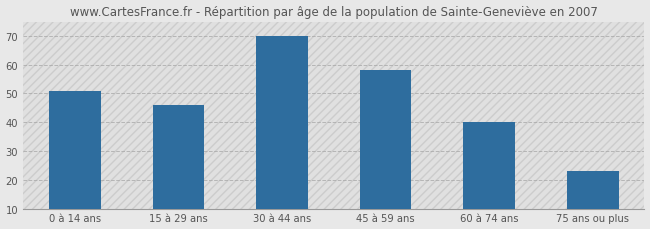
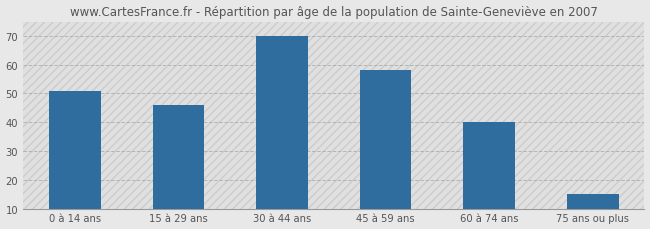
75 ans ou plus: 23 -> 15
